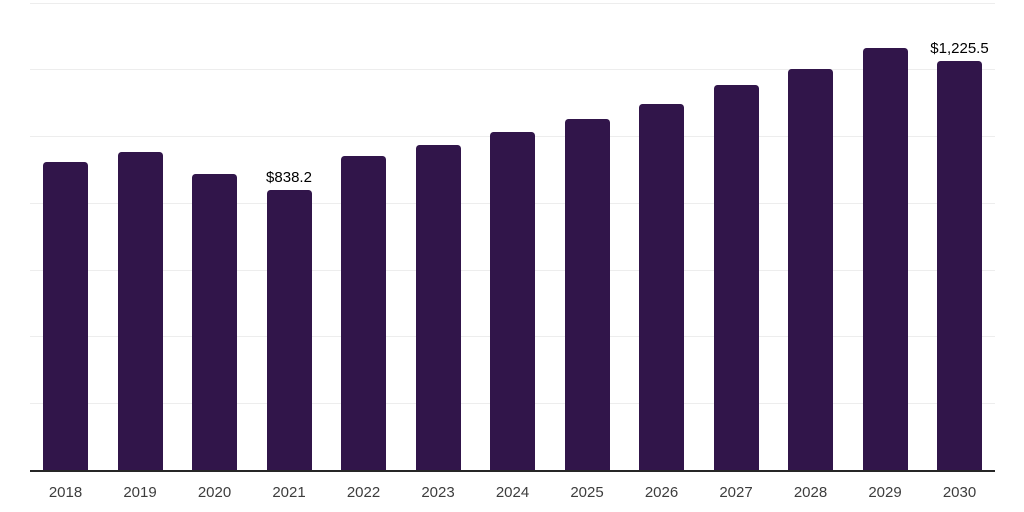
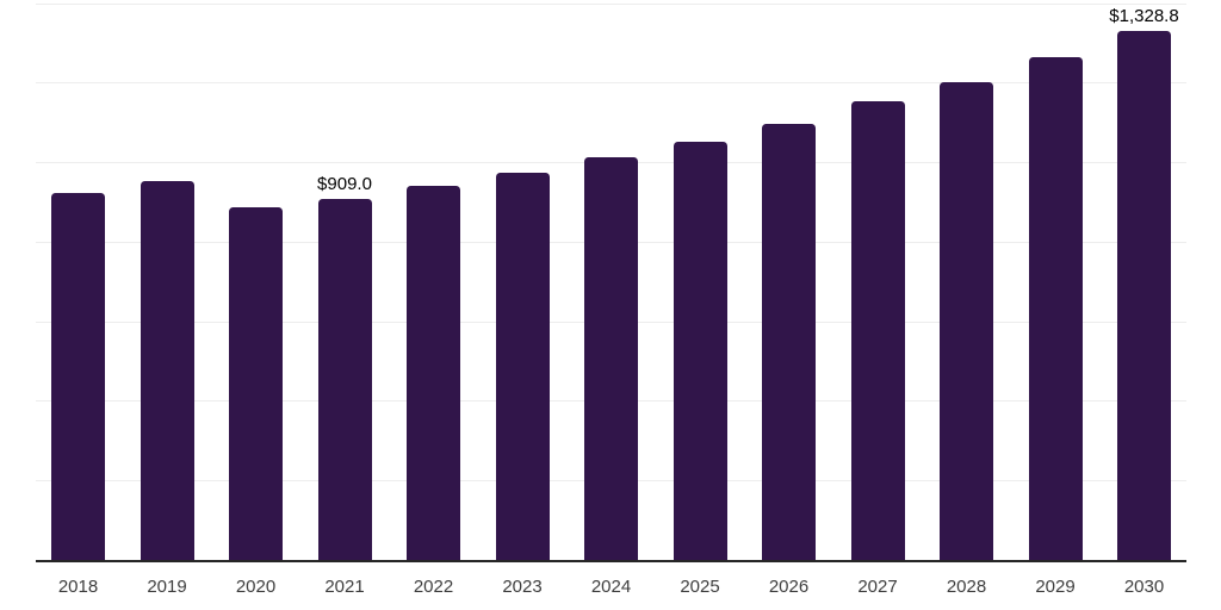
2021: $838.2 -> $909.0
2030: $1,225.5 -> $1,328.8
